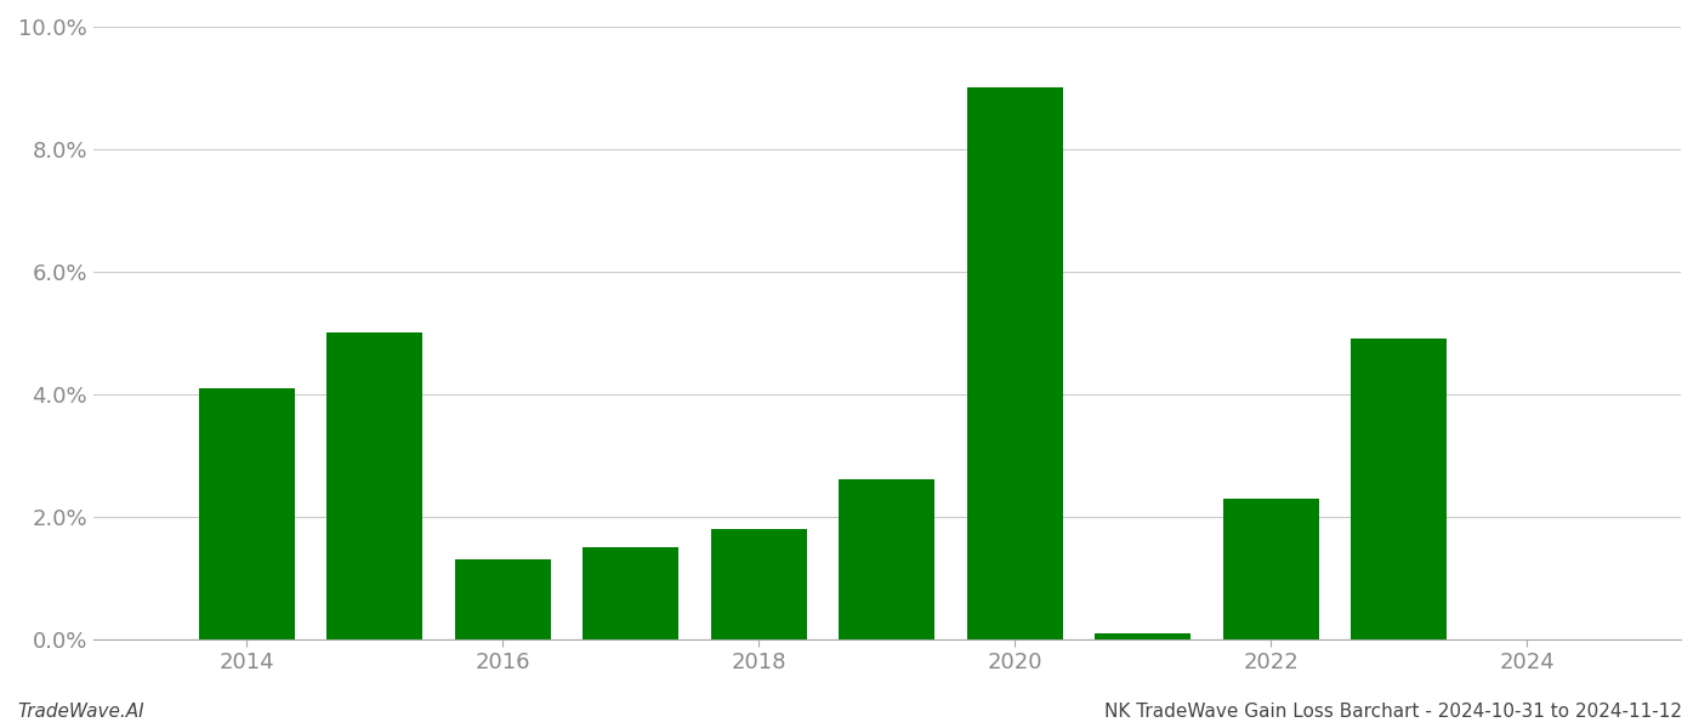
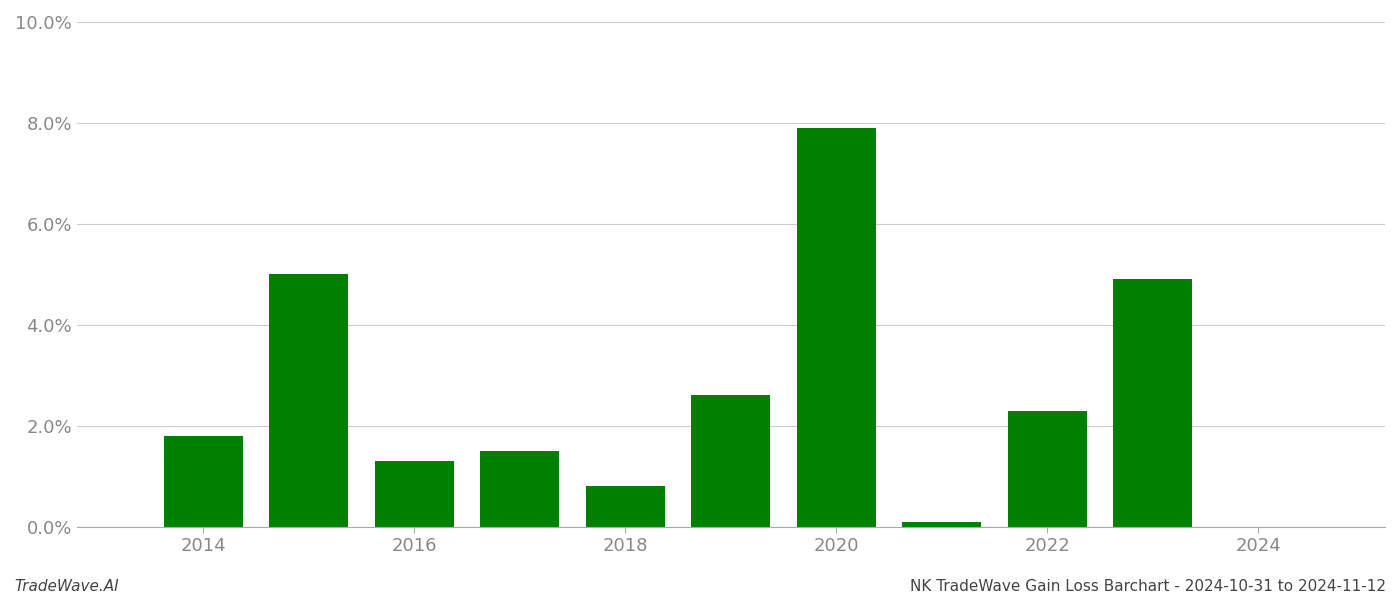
2014: 4.1% -> 1.8%
2018: 1.8% -> 0.8%
2020: 9.0% -> 7.9%
